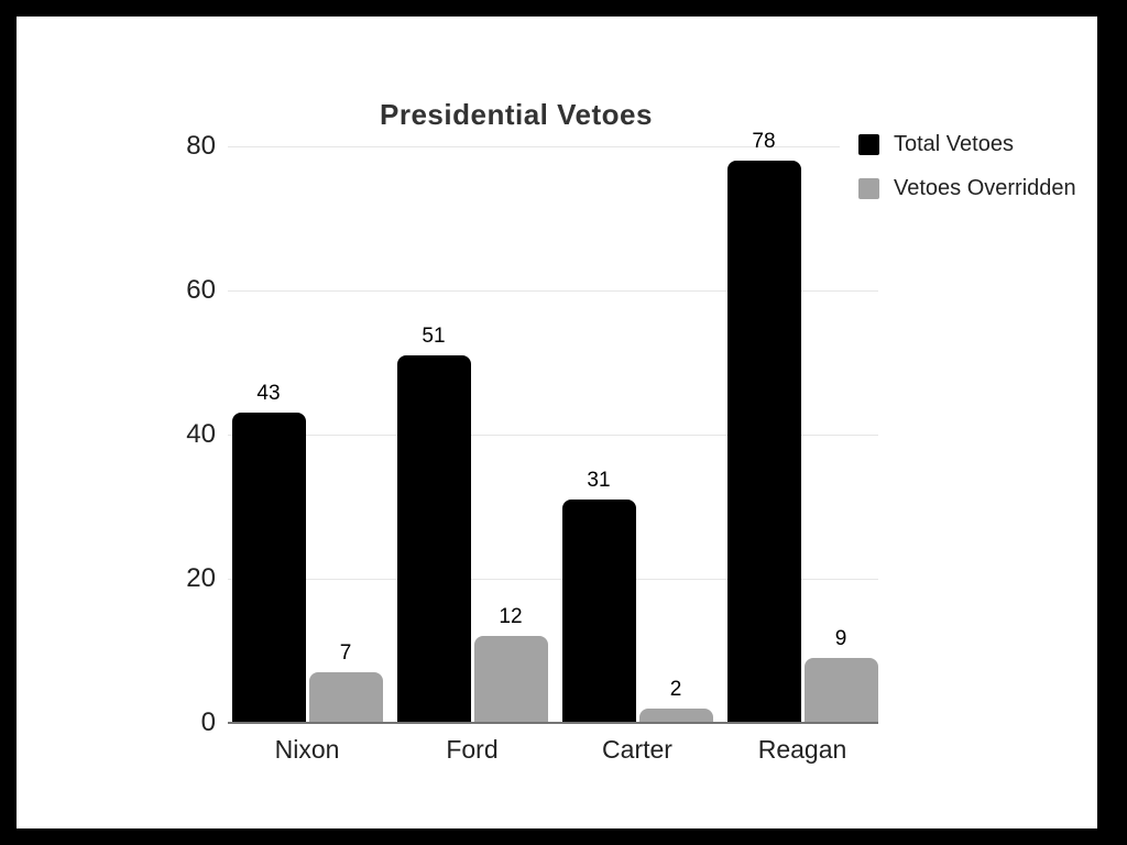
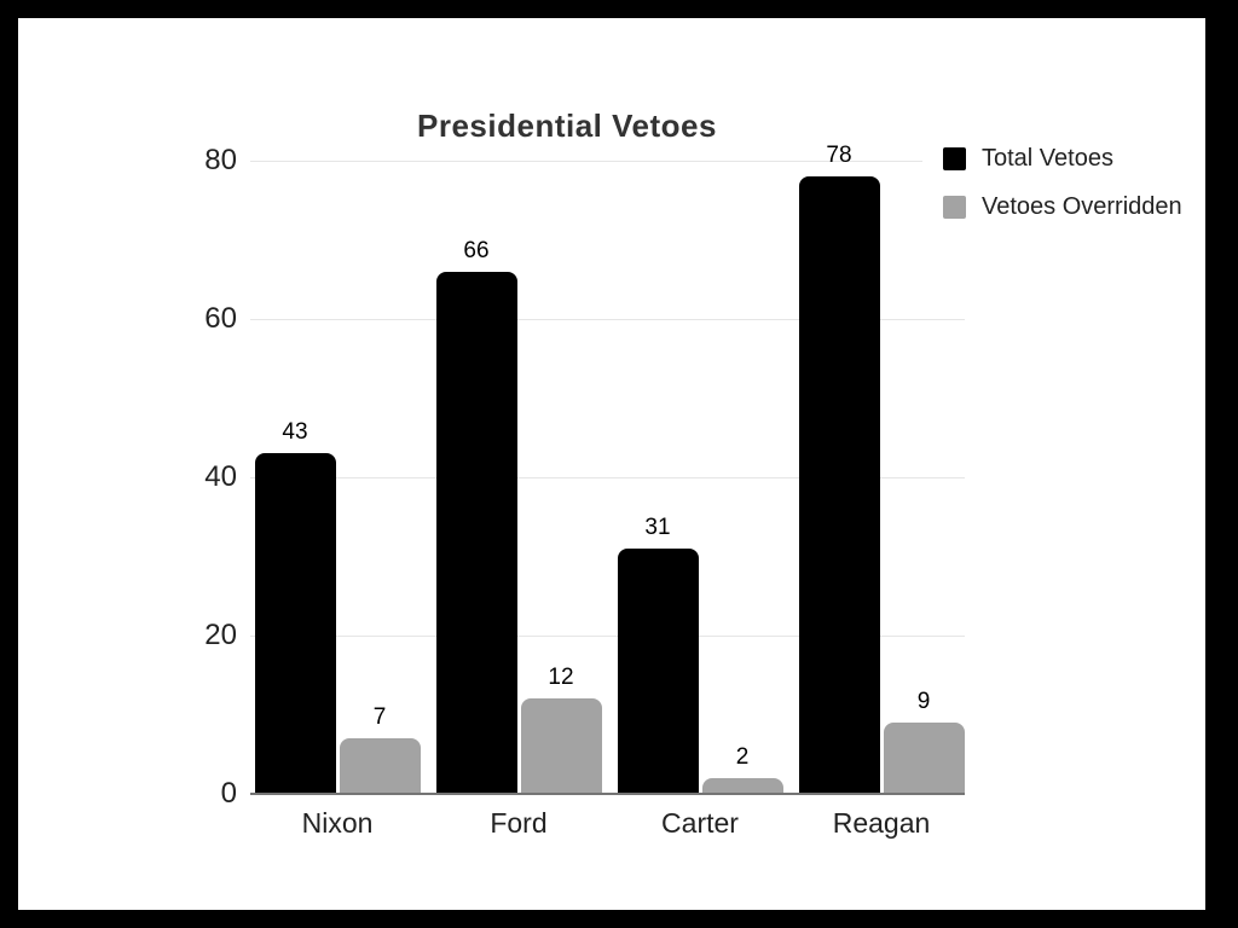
Total Vetoes/Ford: 51 -> 66
